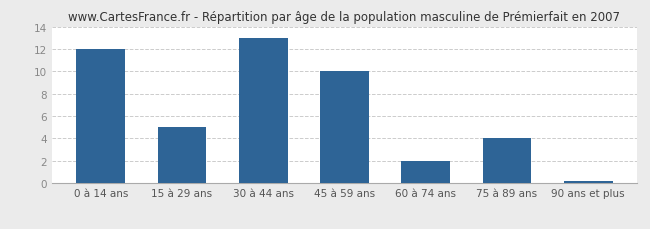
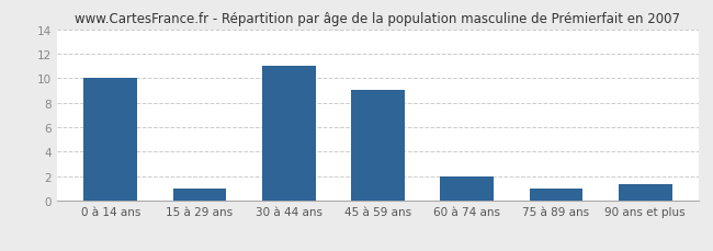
0 à 14 ans: 12.0 -> 10.0
15 à 29 ans: 5.0 -> 1.0
30 à 44 ans: 13.0 -> 11.0
45 à 59 ans: 10.0 -> 9.0
75 à 89 ans: 4.0 -> 1.0
90 ans et plus: 0.1 -> 1.3
